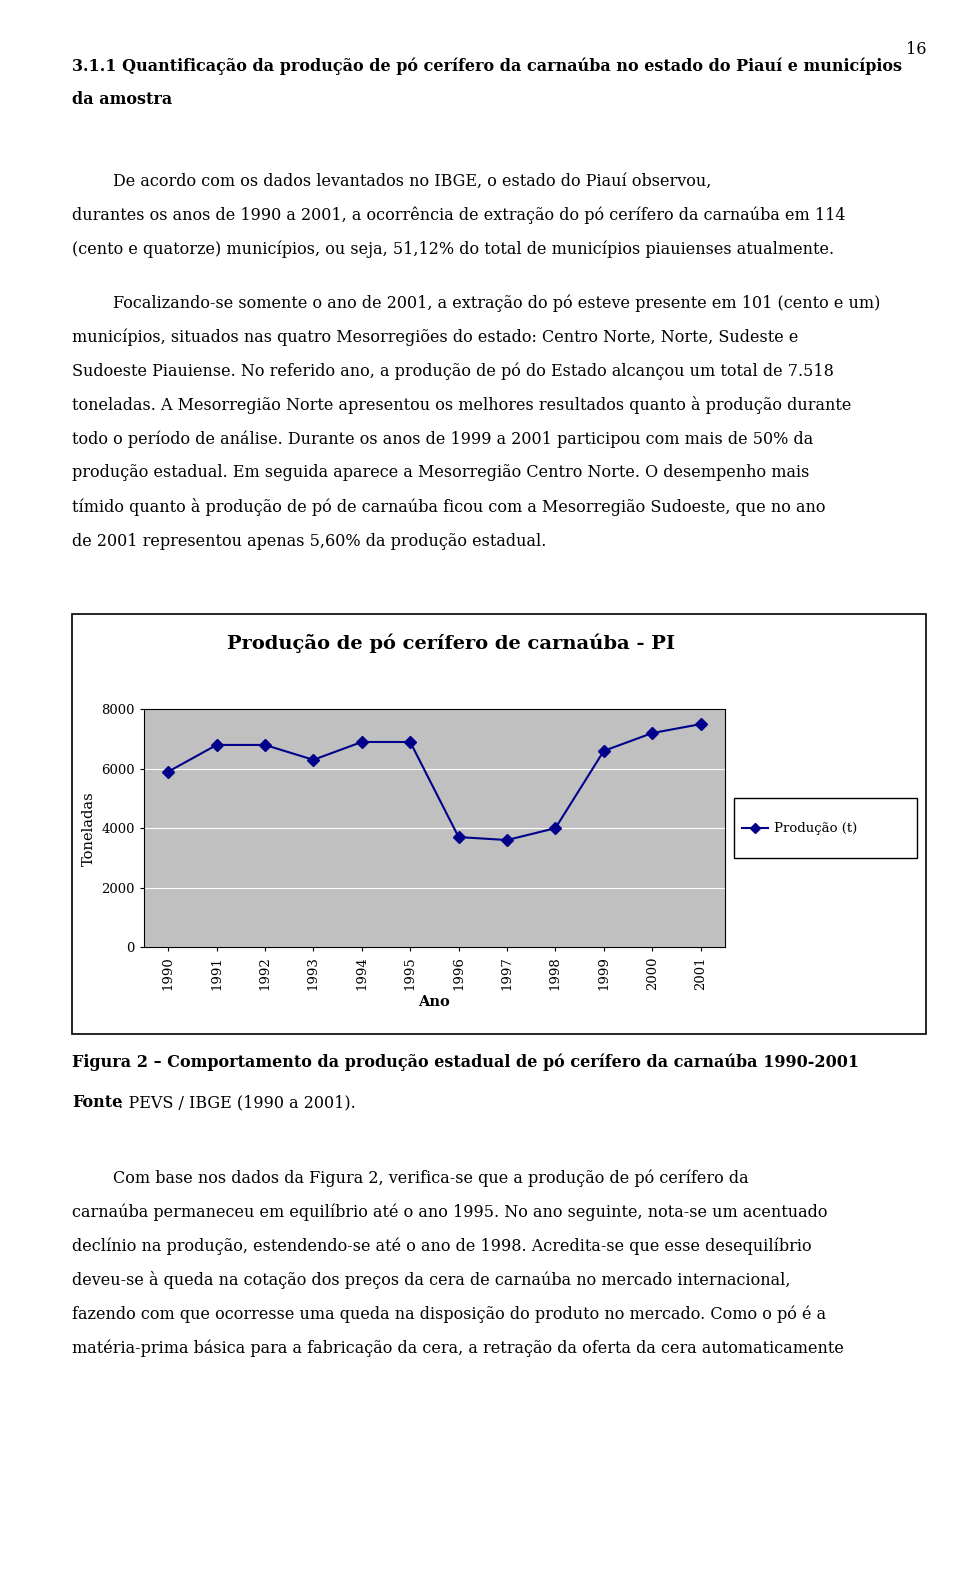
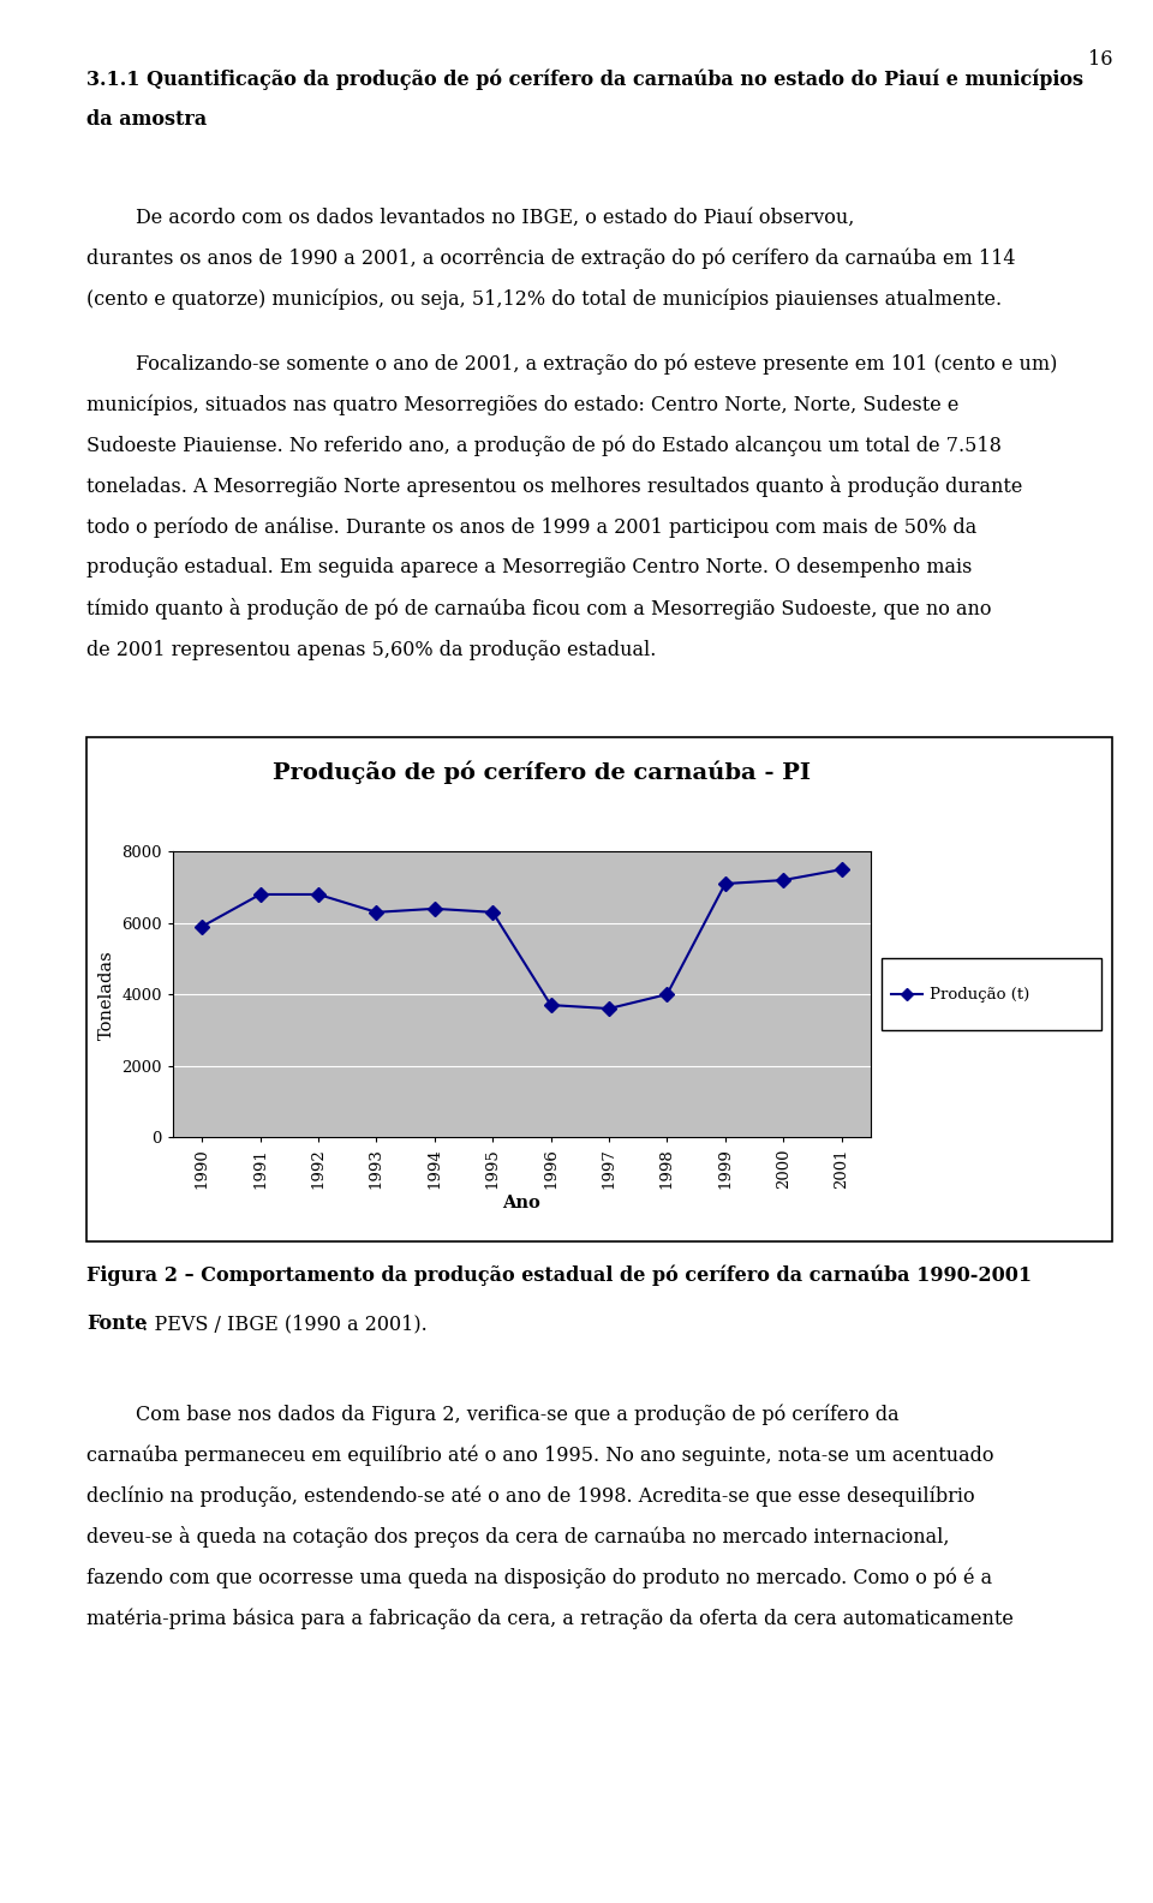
1994: 6900 -> 6400
1995: 6900 -> 6300
1999: 6600 -> 7100
